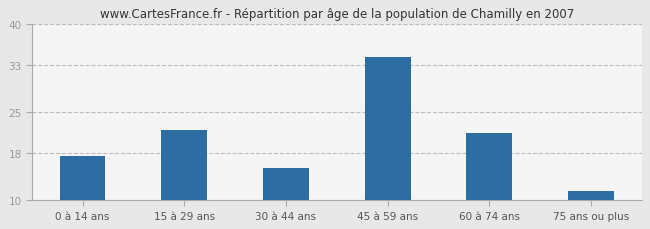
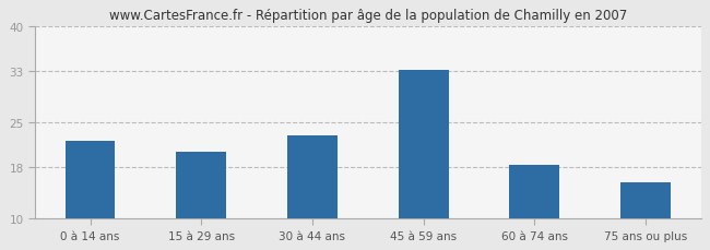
0 à 14 ans: 17.5 -> 22.2
15 à 29 ans: 22.0 -> 20.4
30 à 44 ans: 15.5 -> 23.0
45 à 59 ans: 34.5 -> 33.2
60 à 74 ans: 21.5 -> 18.4
75 ans ou plus: 11.5 -> 15.6
